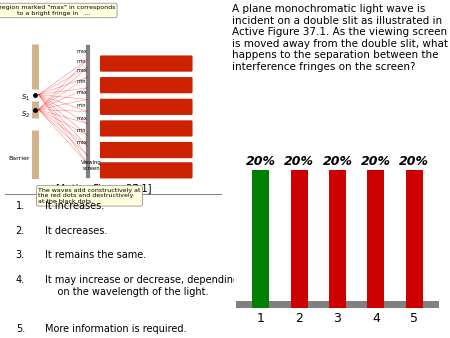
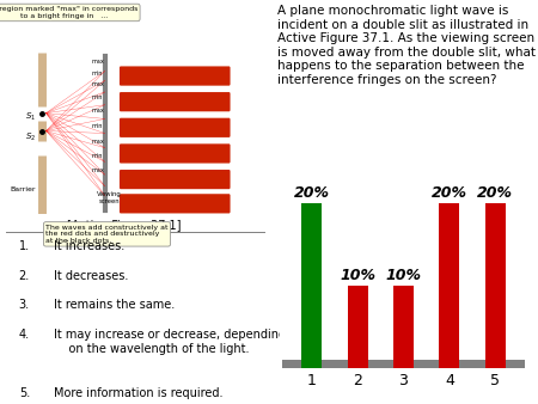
2: 20% -> 10%
3: 20% -> 10%
